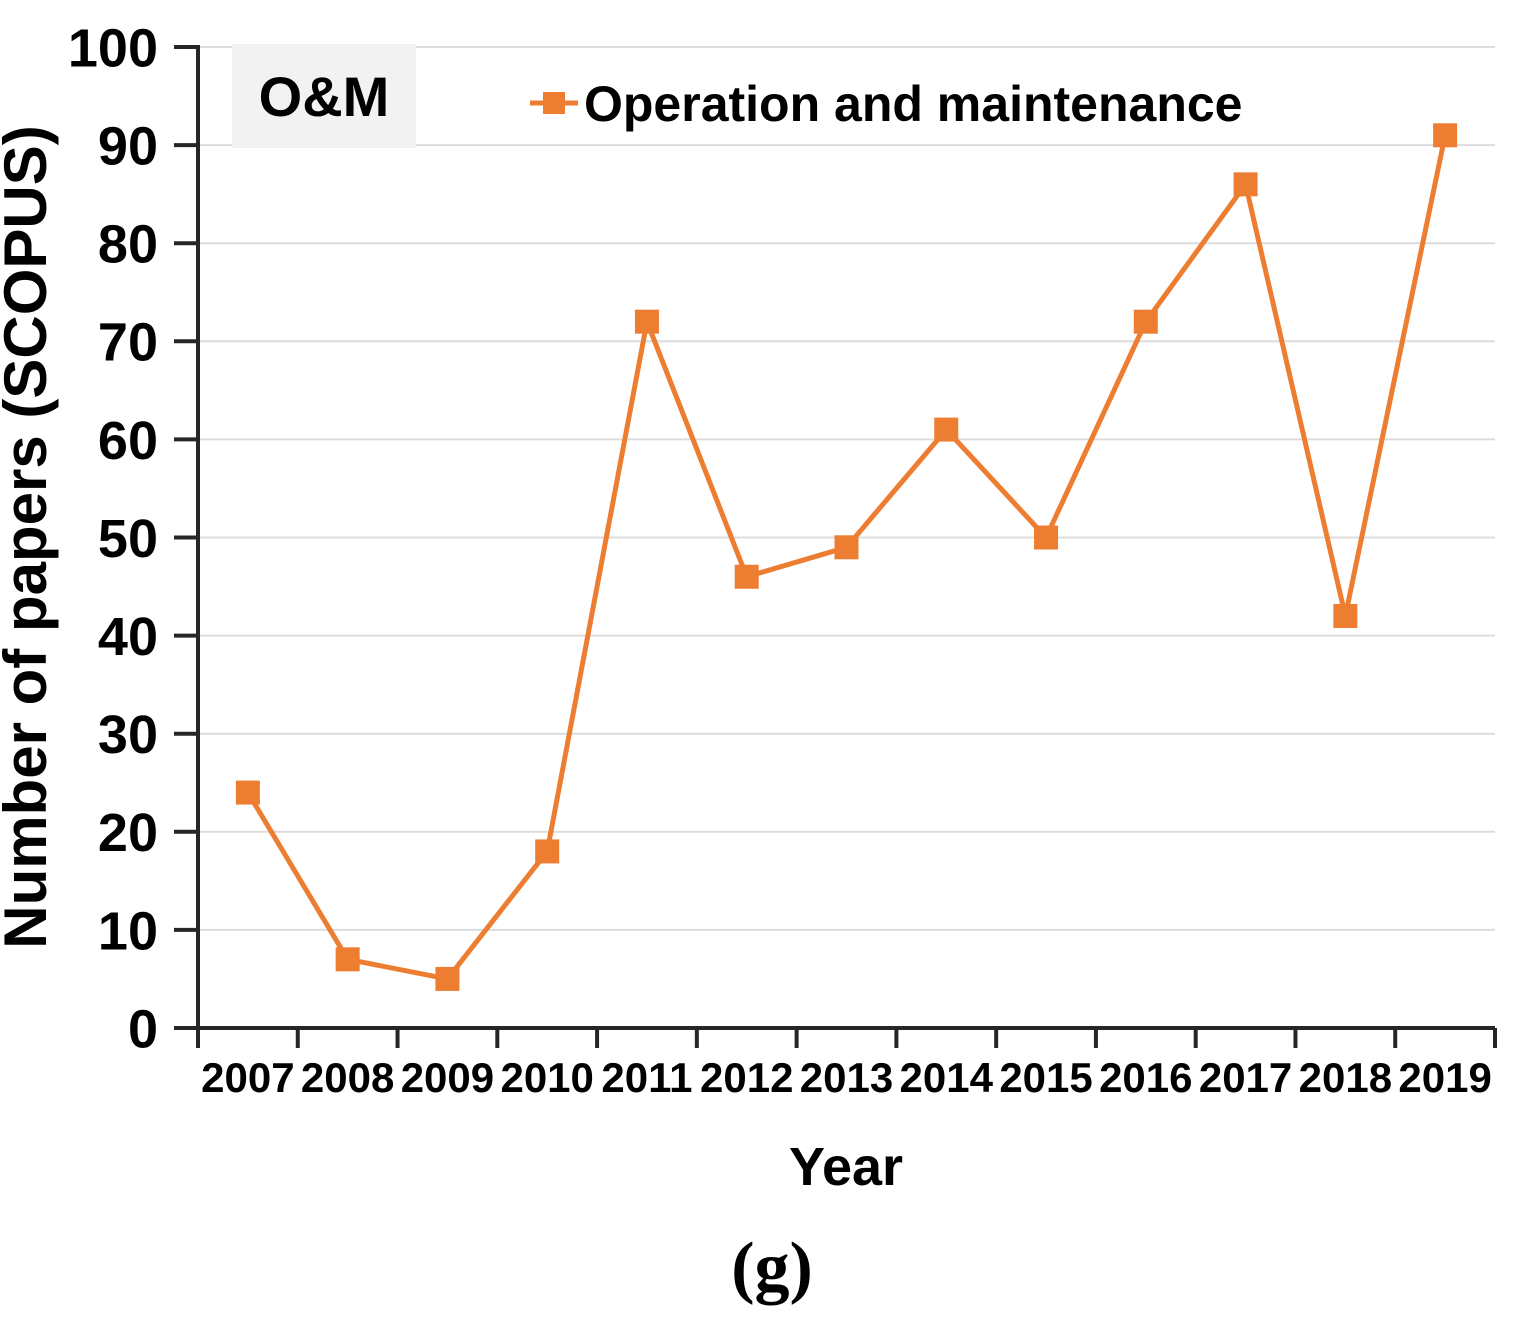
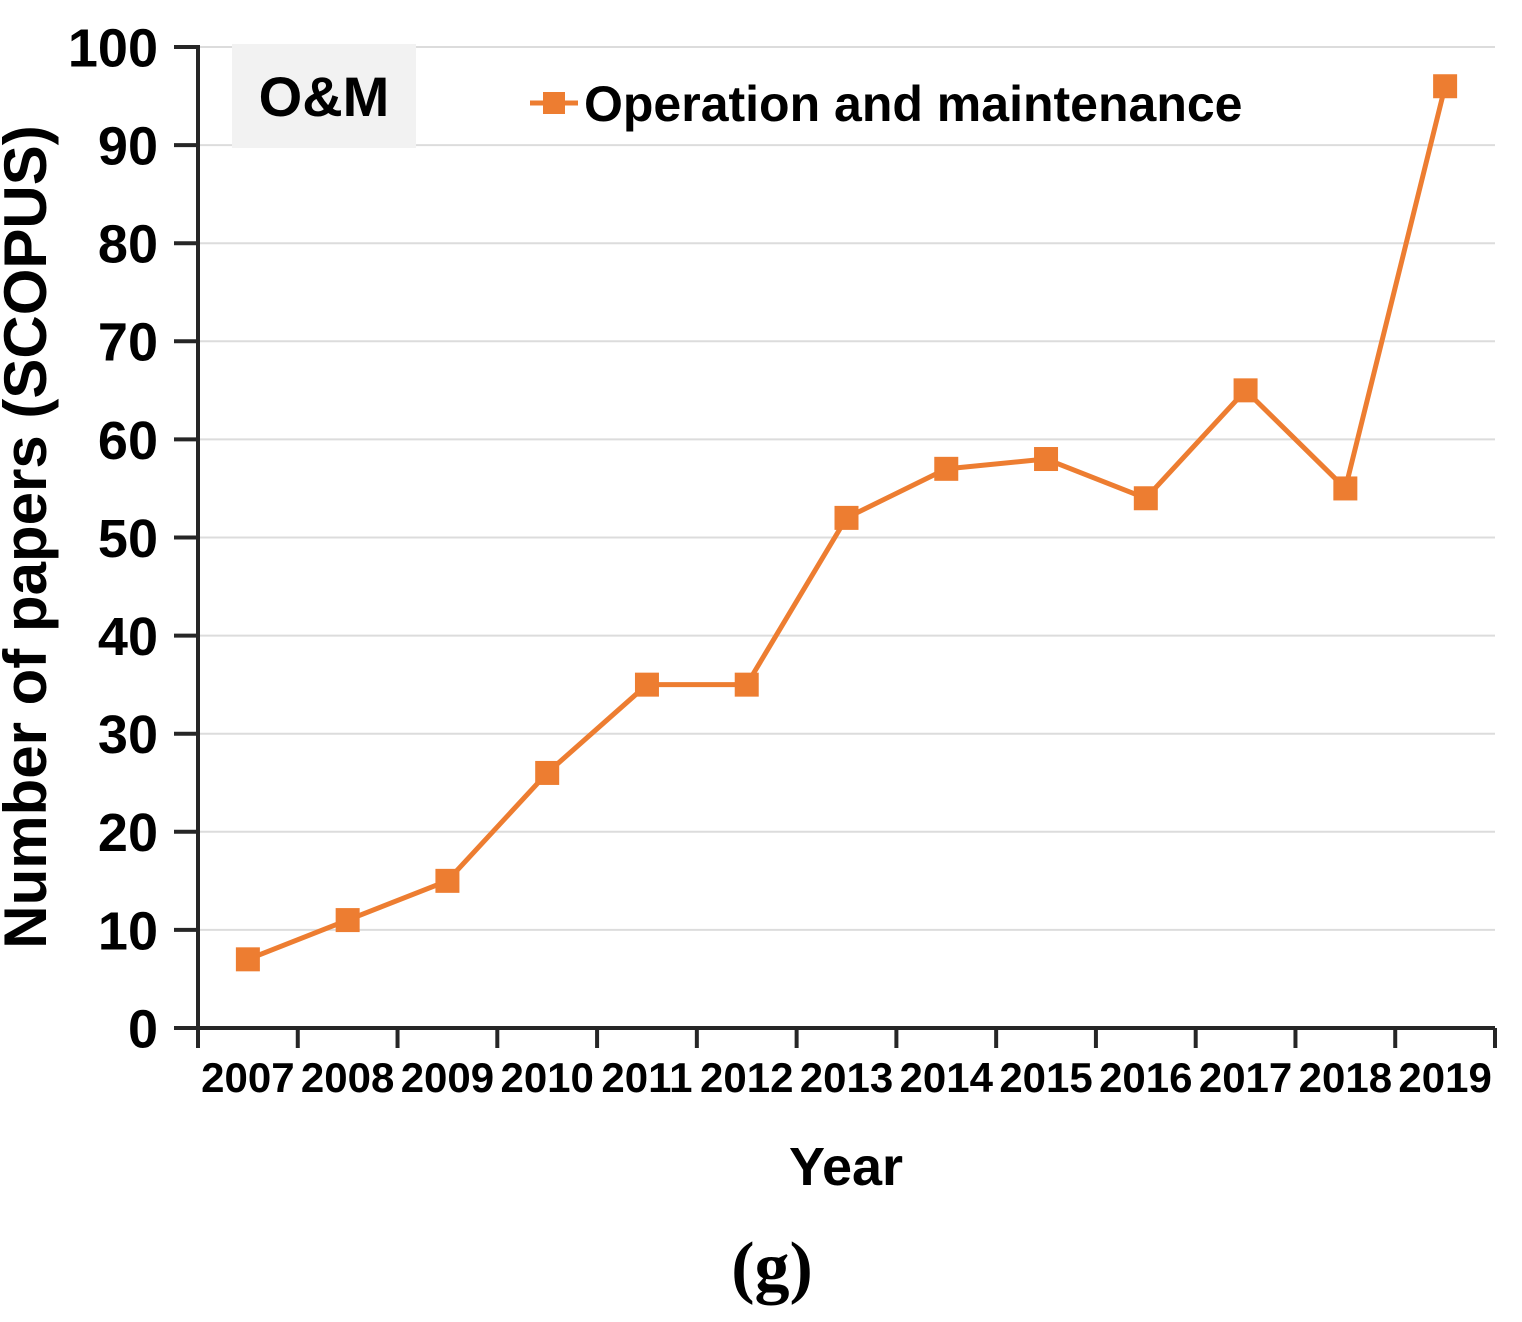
2007: 24 -> 7
2008: 7 -> 11
2009: 5 -> 15
2010: 18 -> 26
2011: 72 -> 35
2012: 46 -> 35
2013: 49 -> 52
2014: 61 -> 57
2015: 50 -> 58
2016: 72 -> 54
2017: 86 -> 65
2018: 42 -> 55
2019: 91 -> 96
